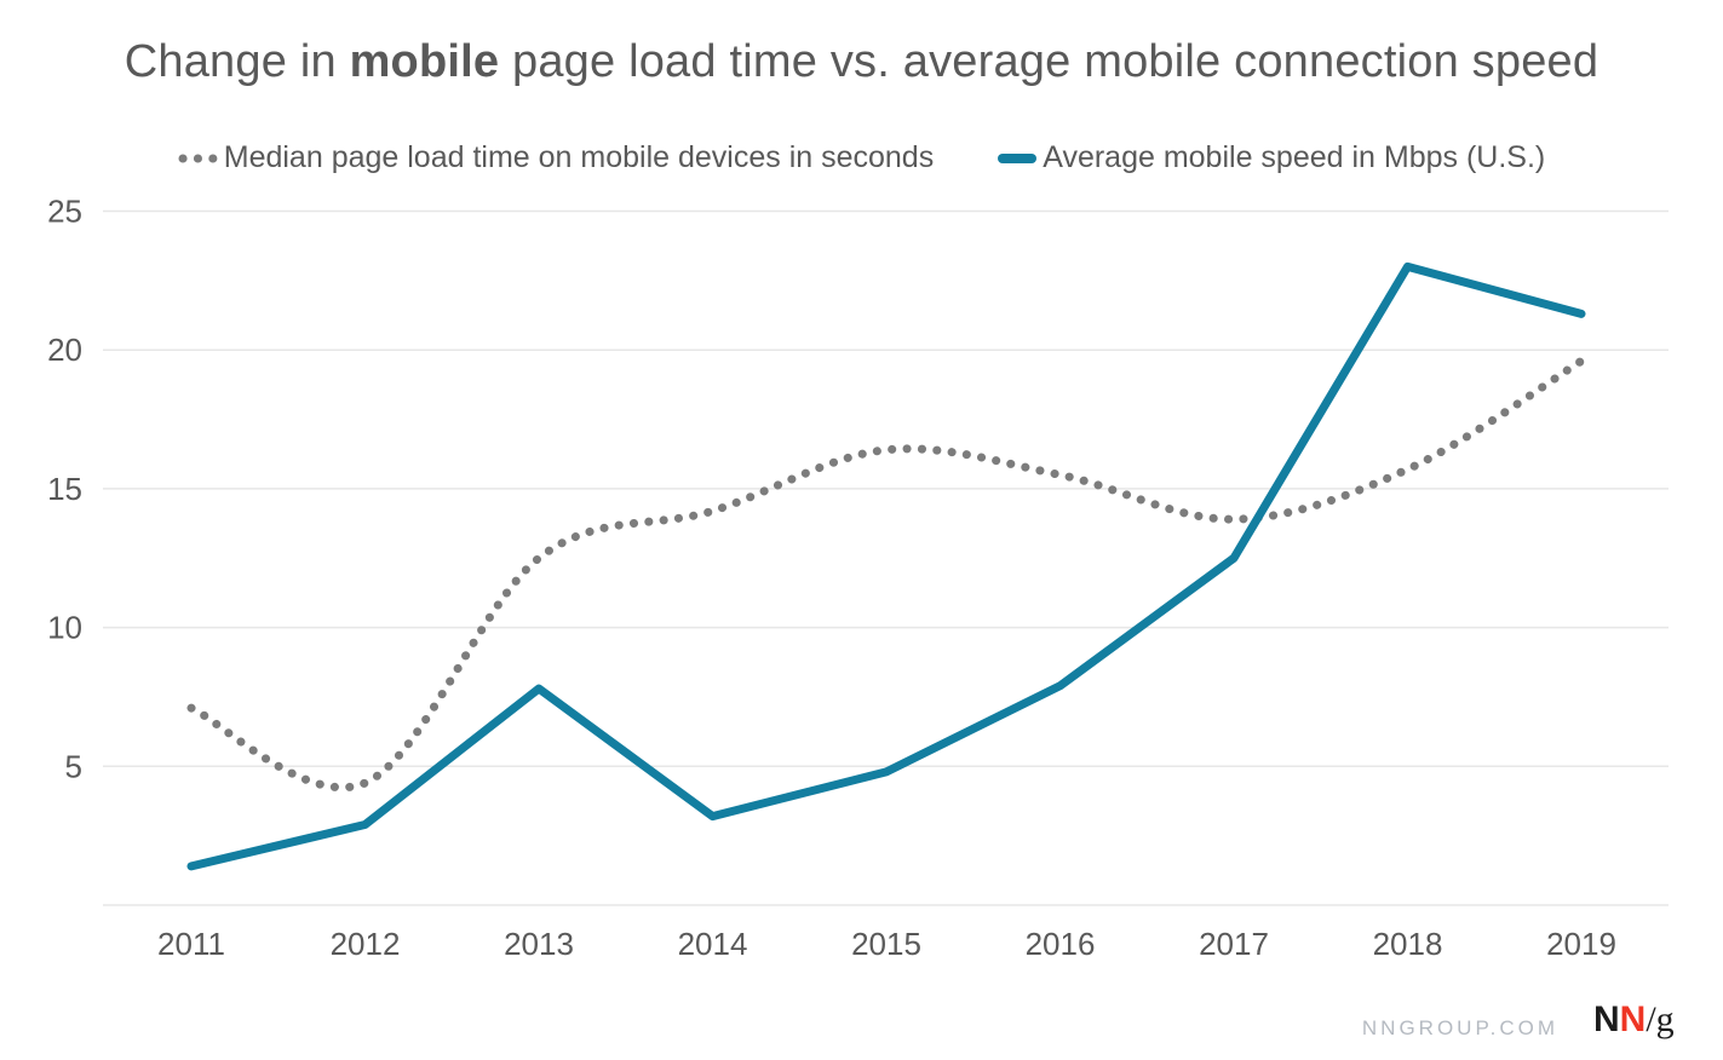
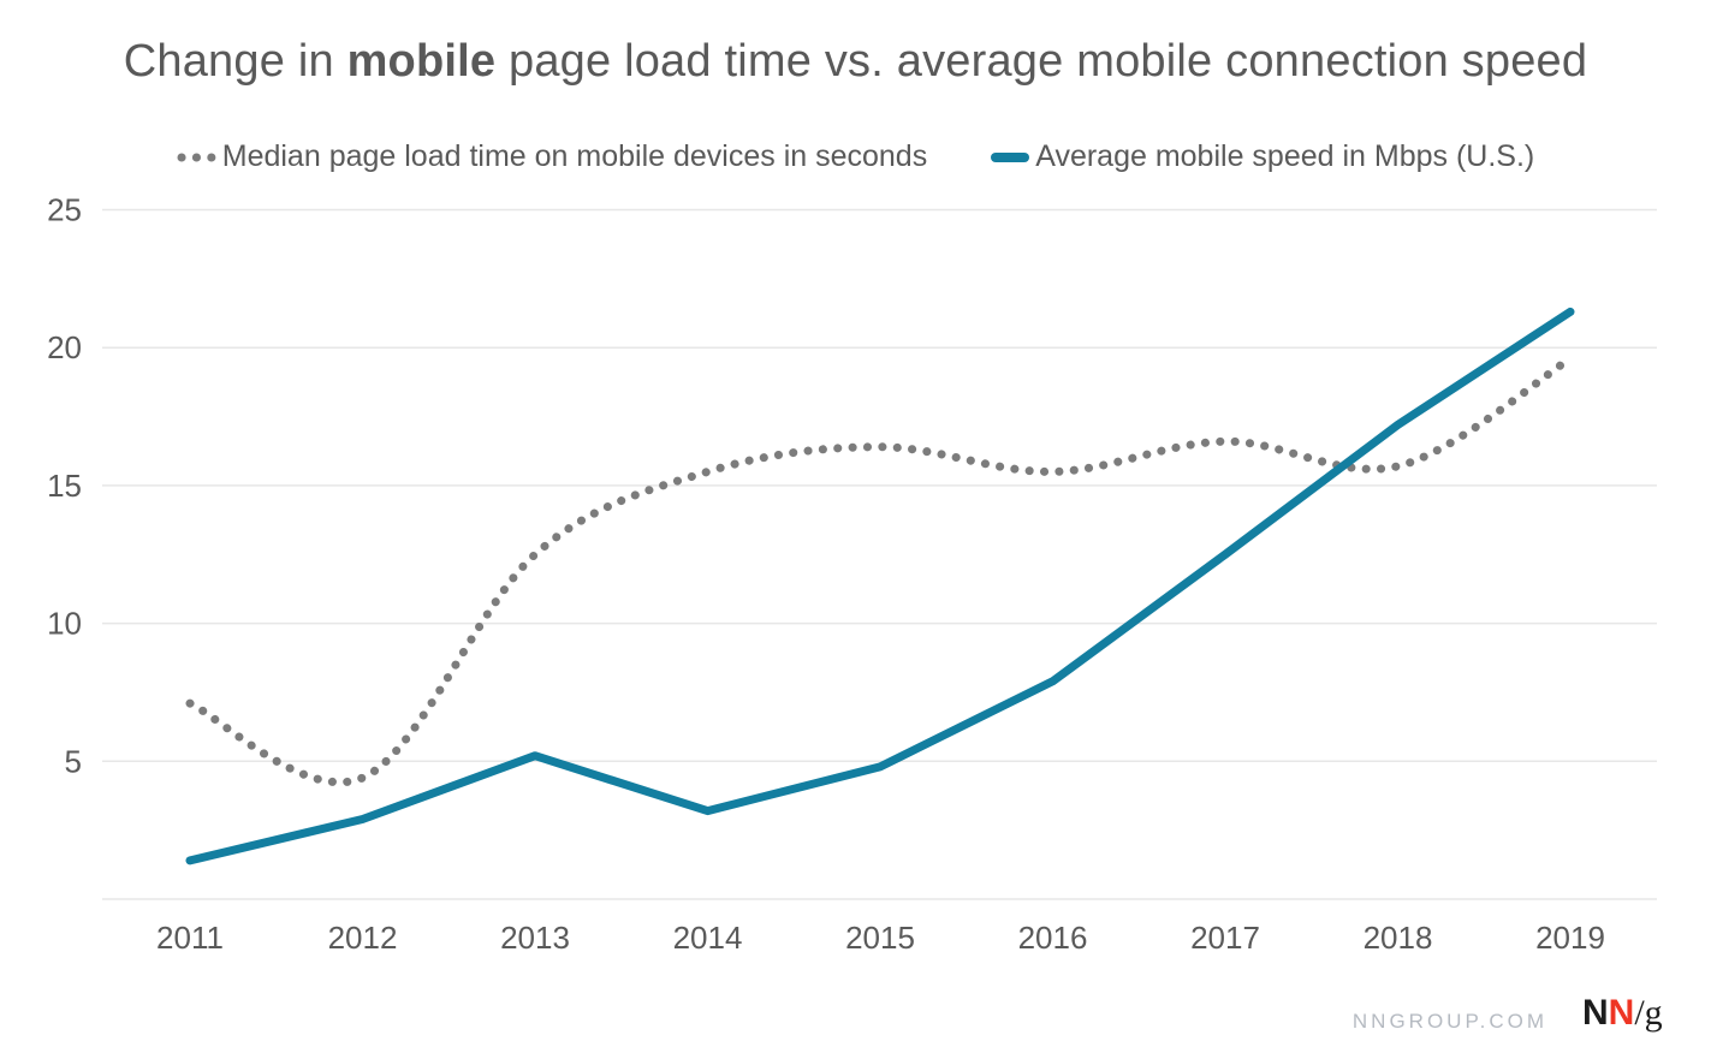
Average mobile speed in Mbps (U.S.)/2013: 7.8 -> 5.2
Median page load time on mobile devices in seconds/2014: 14.2 -> 15.5
Median page load time on mobile devices in seconds/2017: 13.9 -> 16.6
Average mobile speed in Mbps (U.S.)/2018: 23.0 -> 17.2
